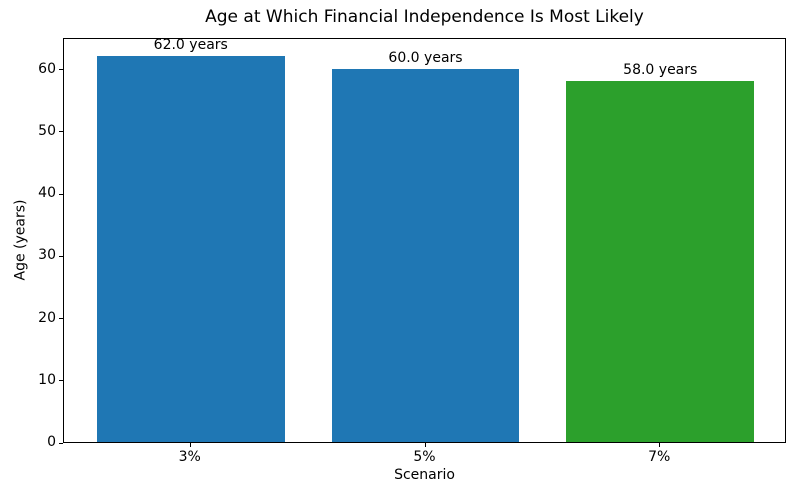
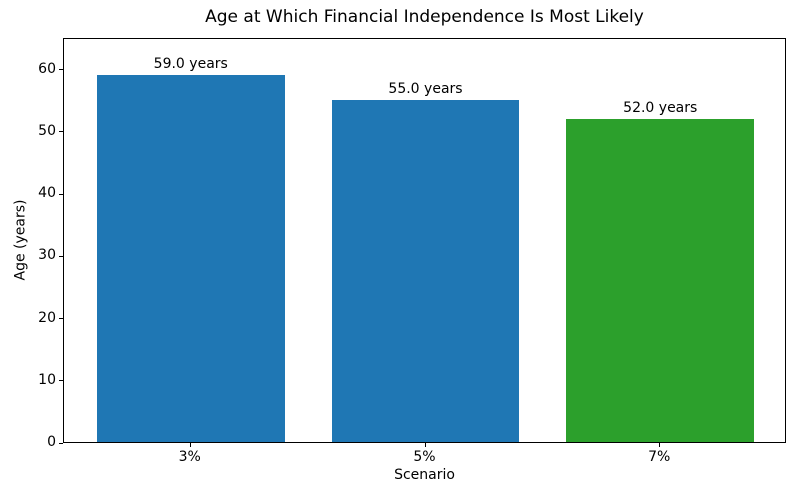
3%: 62.0 -> 59.0
5%: 60.0 -> 55.0
7%: 58.0 -> 52.0
